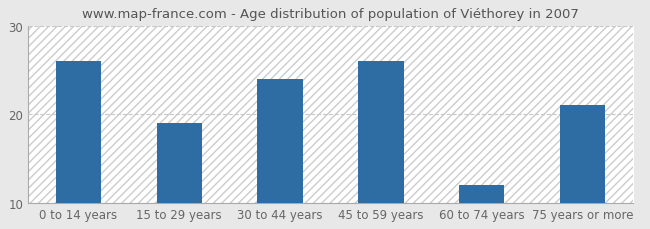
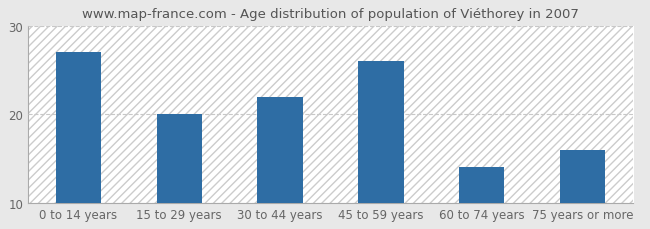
0 to 14 years: 26 -> 27
15 to 29 years: 19 -> 20
30 to 44 years: 24 -> 22
60 to 74 years: 12 -> 14
75 years or more: 21 -> 16
